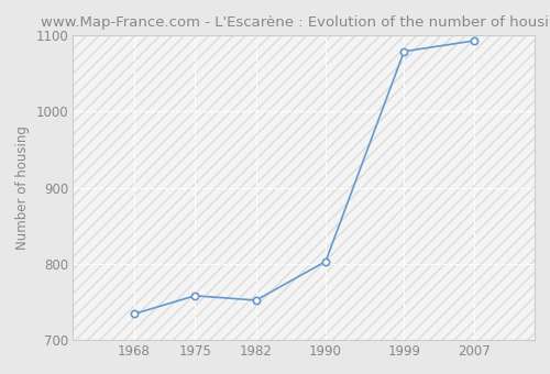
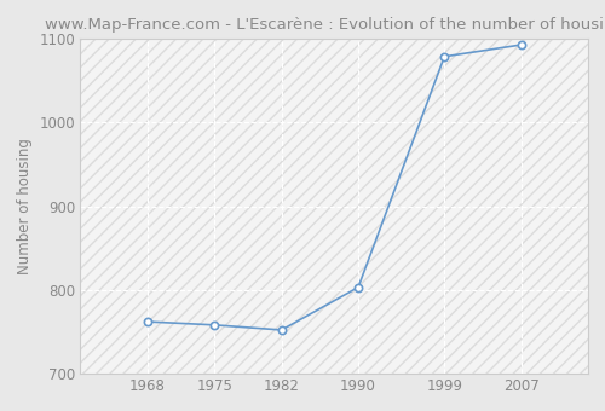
1968: 734 -> 762
